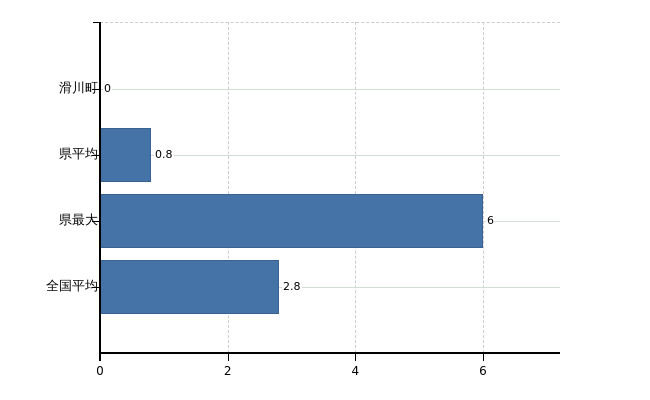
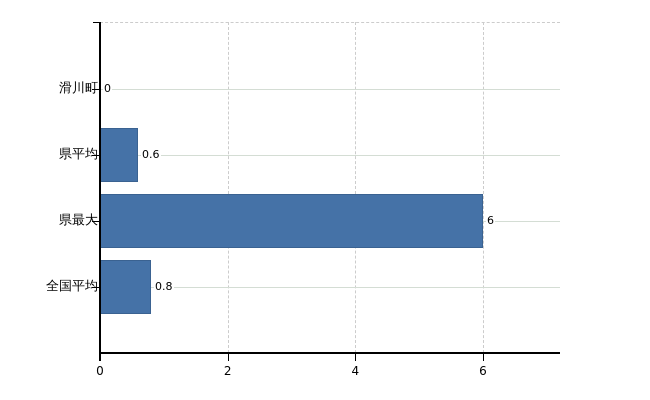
県平均: 0.8 -> 0.6
全国平均: 2.8 -> 0.8
